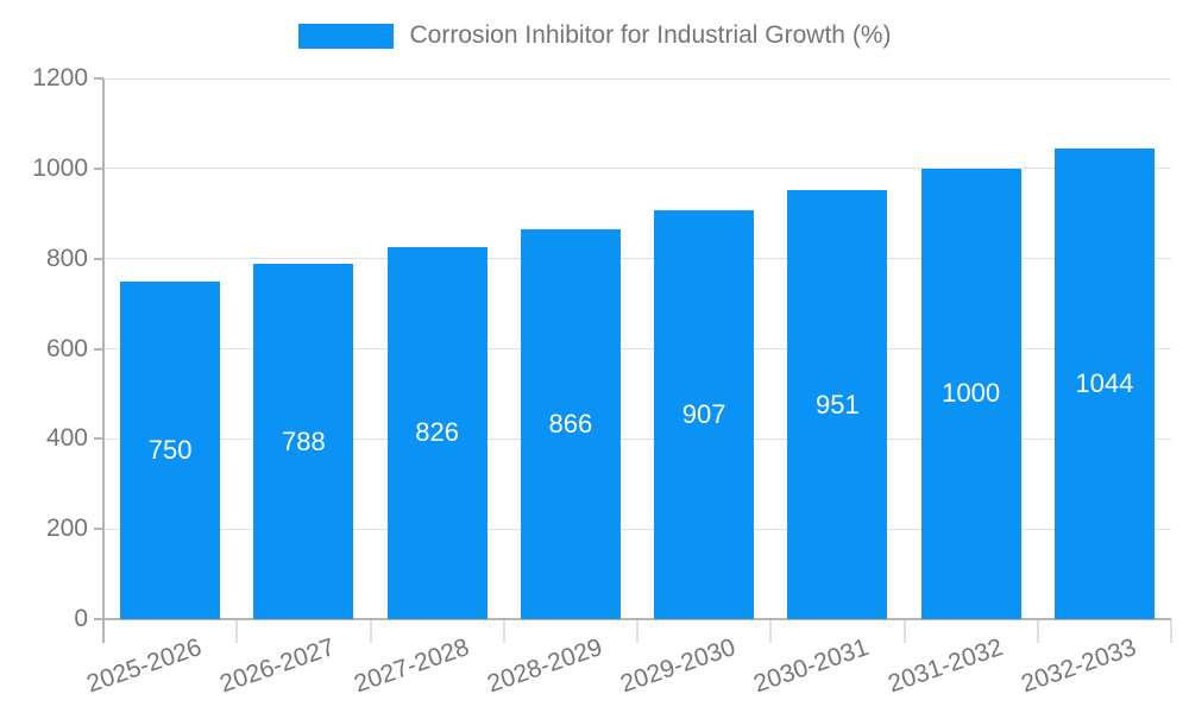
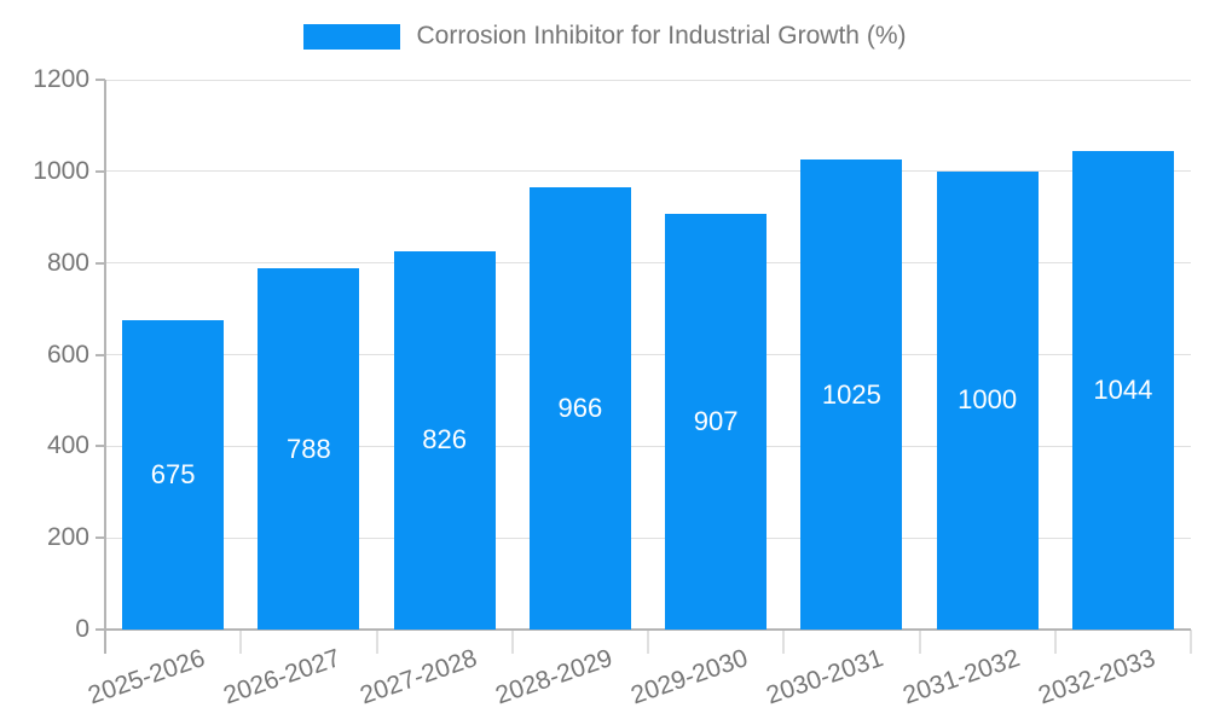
2025-2026: 750 -> 675
2028-2029: 866 -> 966
2030-2031: 951 -> 1025
